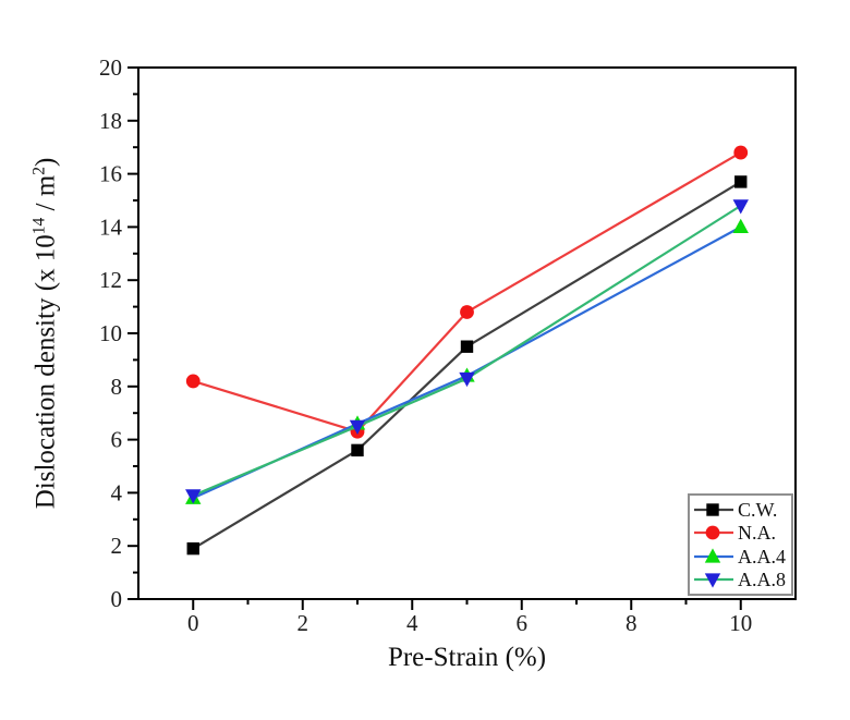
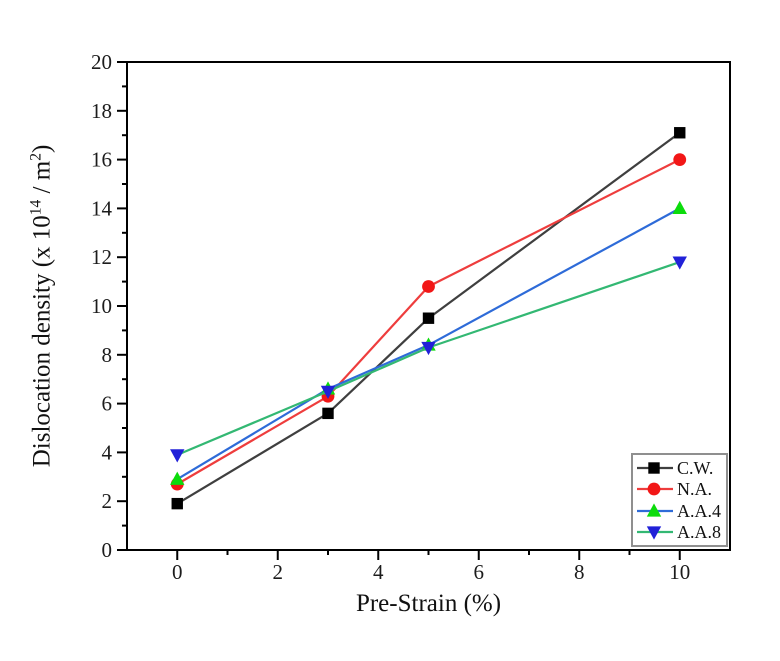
N.A./0: 8.2 -> 2.7
A.A.4/0: 3.8 -> 2.9
C.W./10: 15.7 -> 17.1
N.A./10: 16.8 -> 16.0
A.A.8/10: 14.8 -> 11.8
